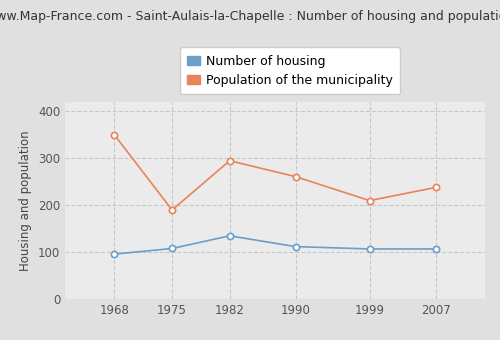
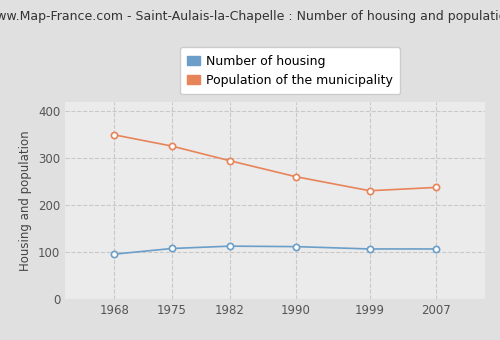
Population of the municipality/1975: 190 -> 326
Number of housing/1982: 135 -> 113
Population of the municipality/1999: 210 -> 231
